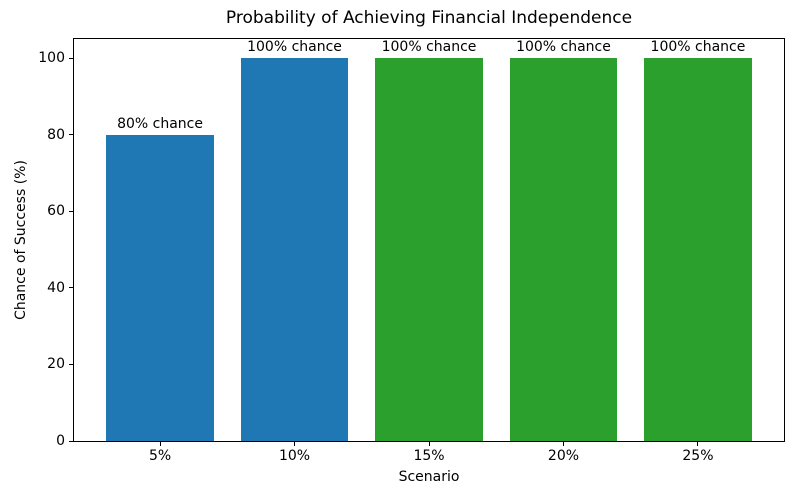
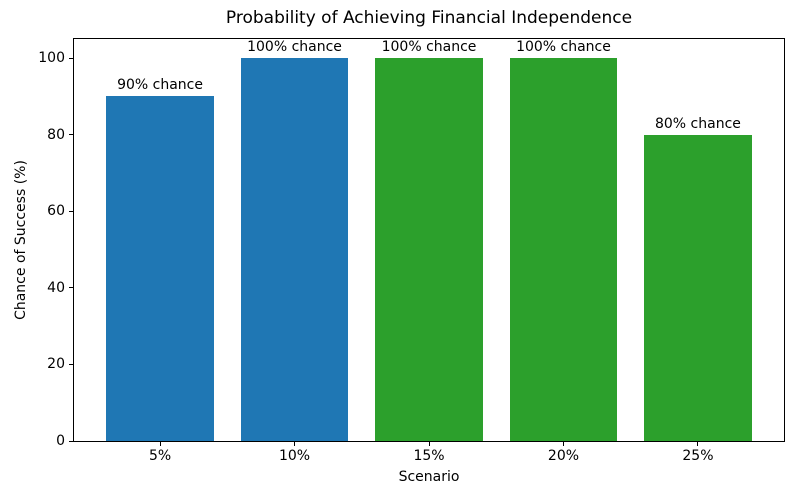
5%: 80% -> 90%
25%: 100% -> 80%
